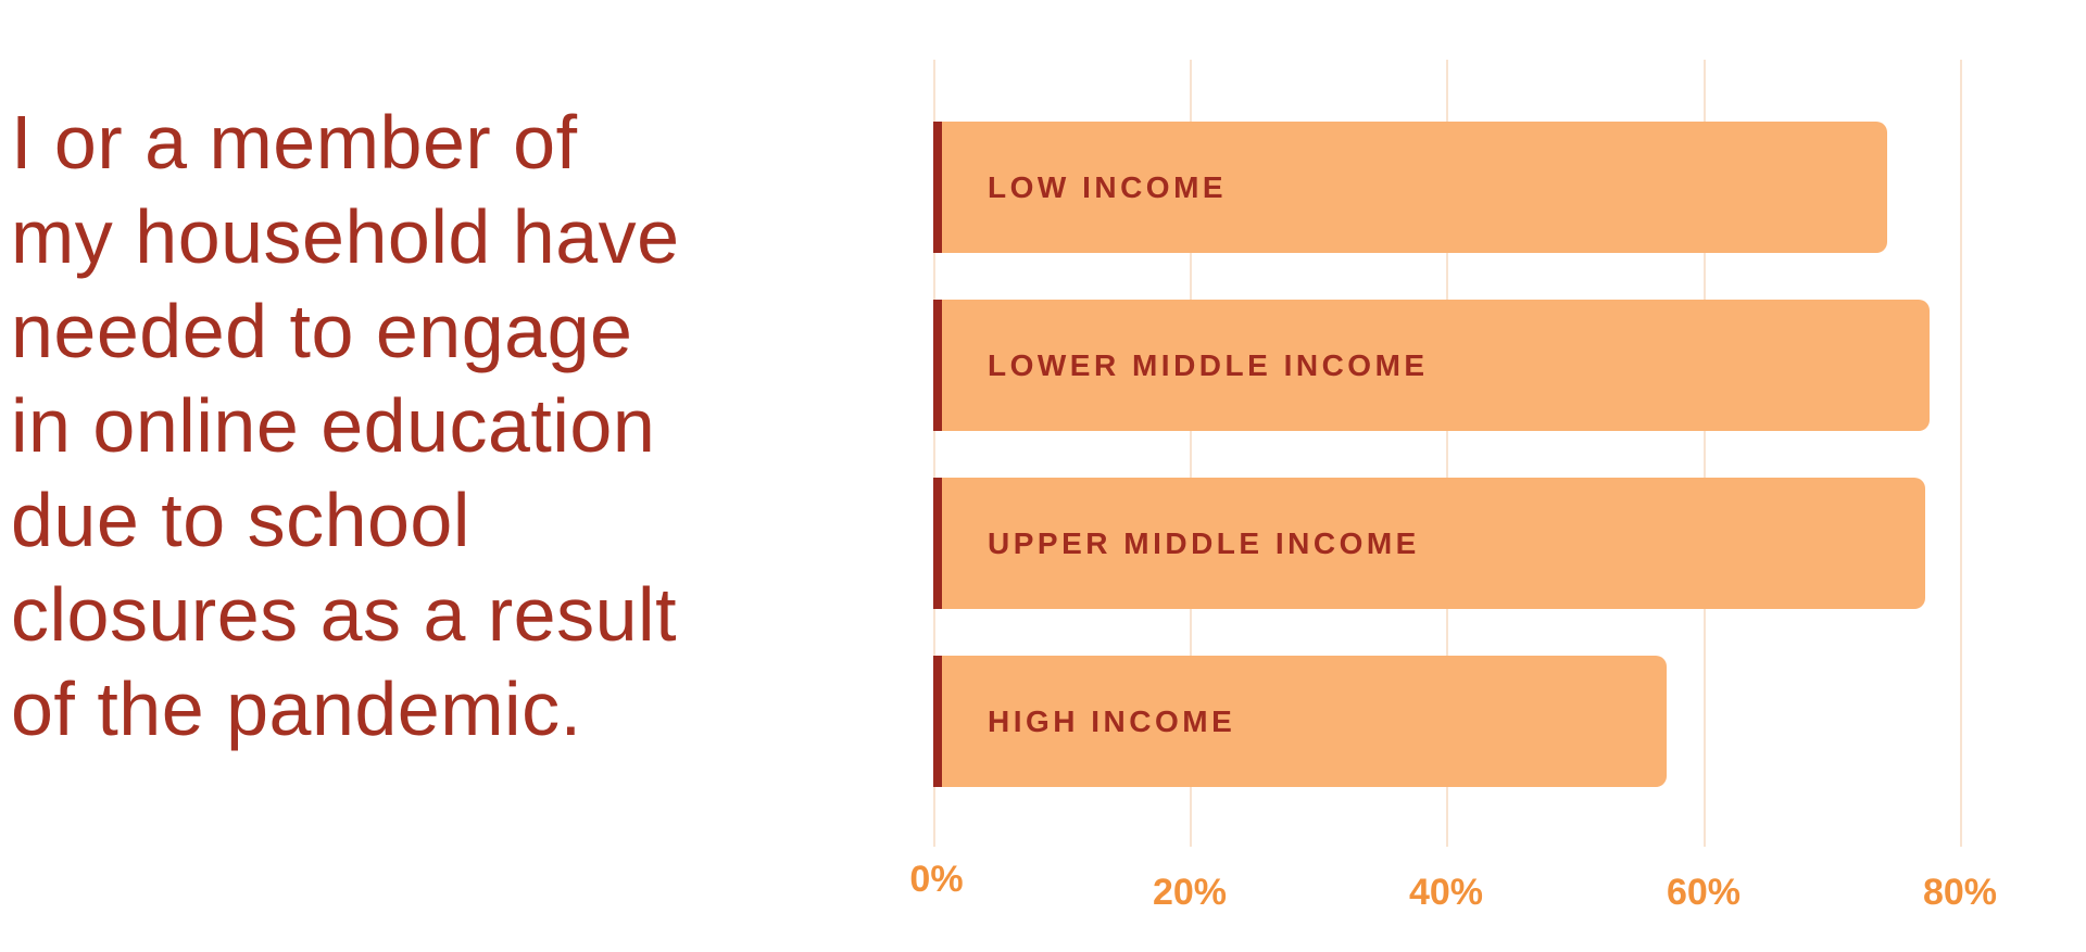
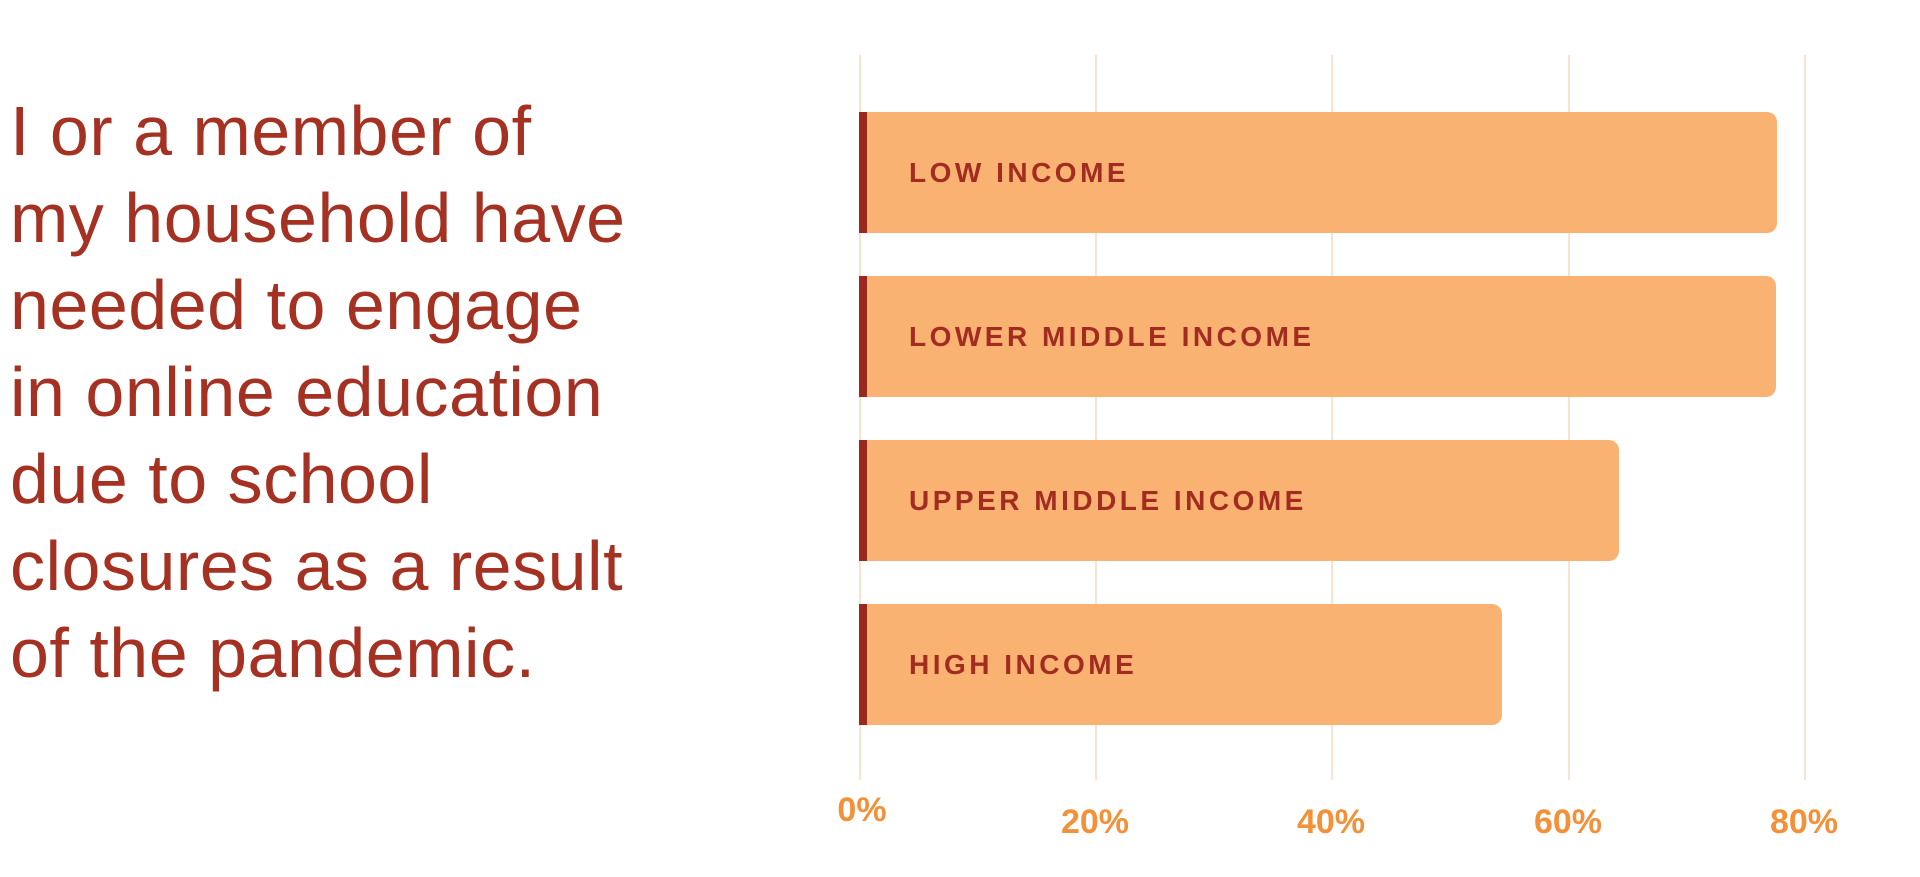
LOW INCOME: 74.3% -> 77.7%
UPPER MIDDLE INCOME: 77.3% -> 64.3%
HIGH INCOME: 57.1% -> 54.4%
